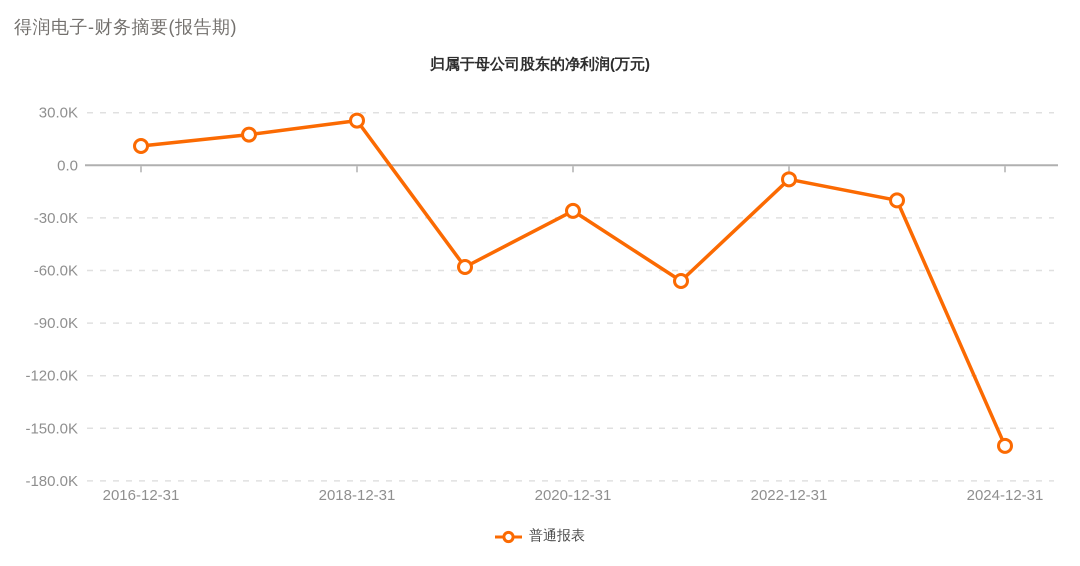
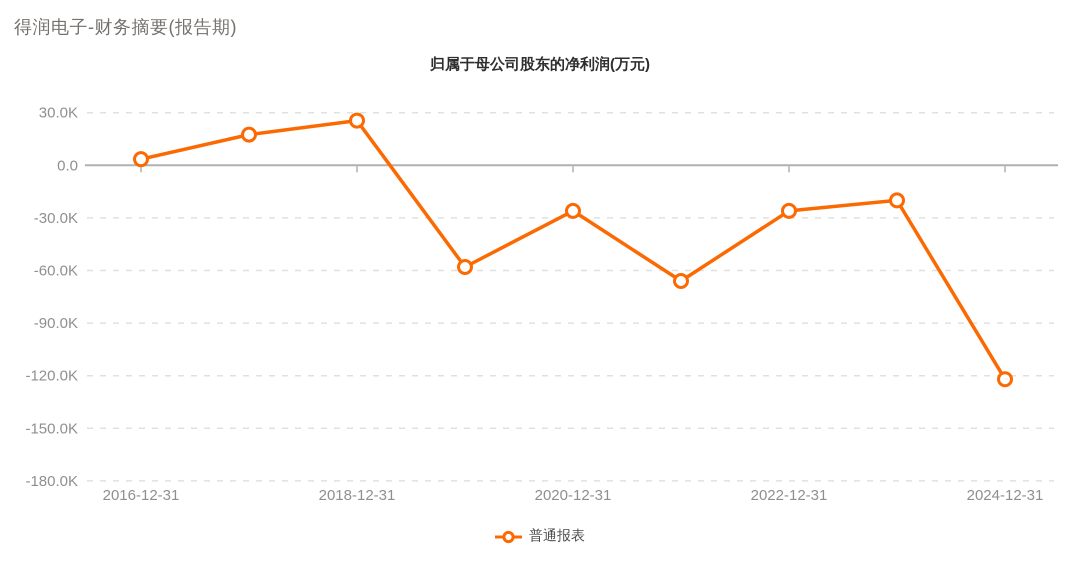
2016-12-31: 11K -> 4K
2022-12-31: -8K -> -26K
2024-12-31: -160K -> -122K
